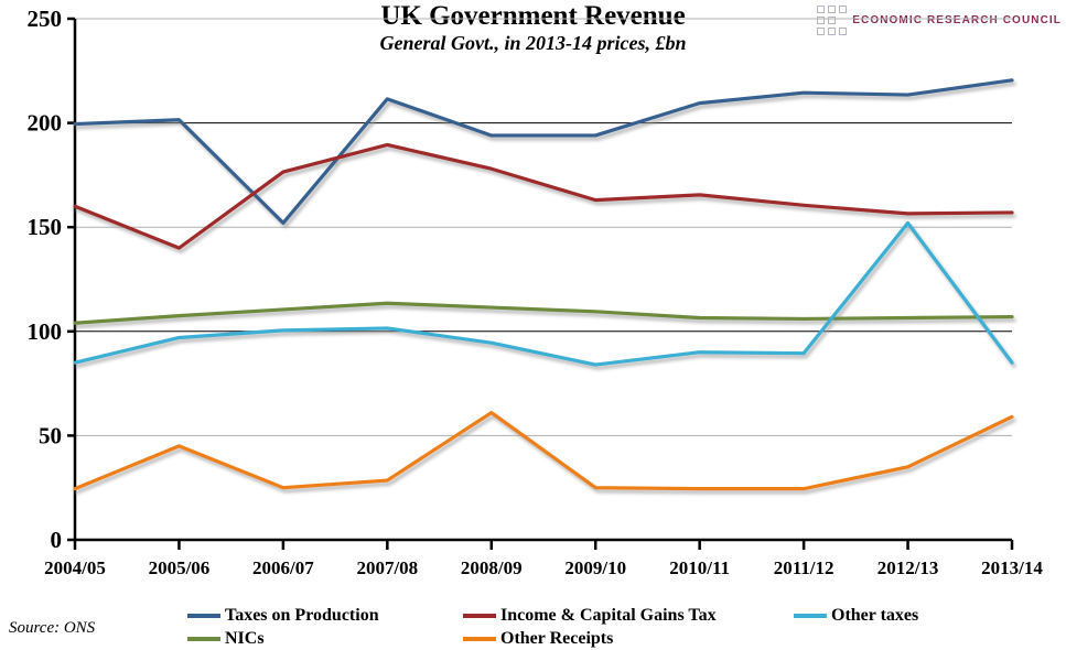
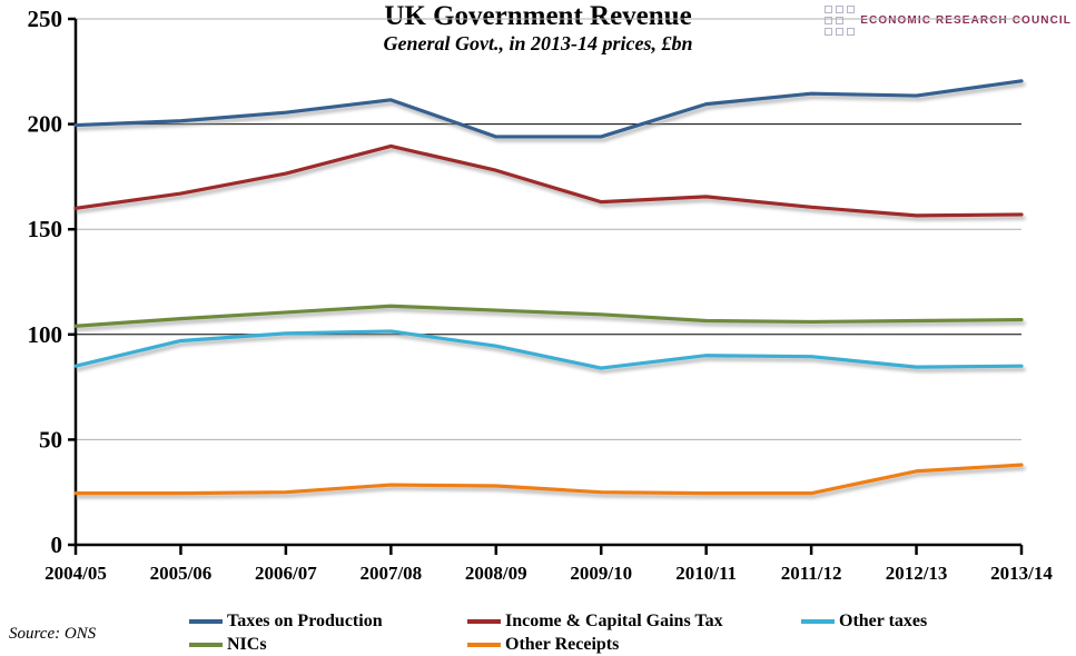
Income & Capital Gains Tax/2005/06: 140 -> 167
Other Receipts/2005/06: 45 -> 24
Taxes on Production/2006/07: 152 -> 206
Other Receipts/2008/09: 61 -> 28
Other taxes/2012/13: 152 -> 84
Other Receipts/2013/14: 59 -> 38
